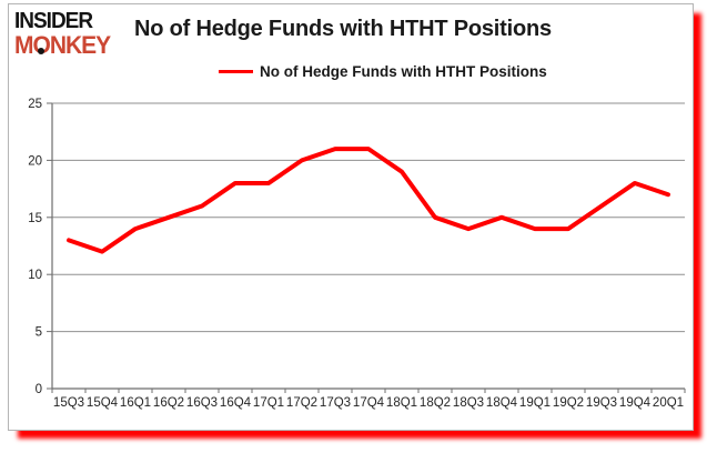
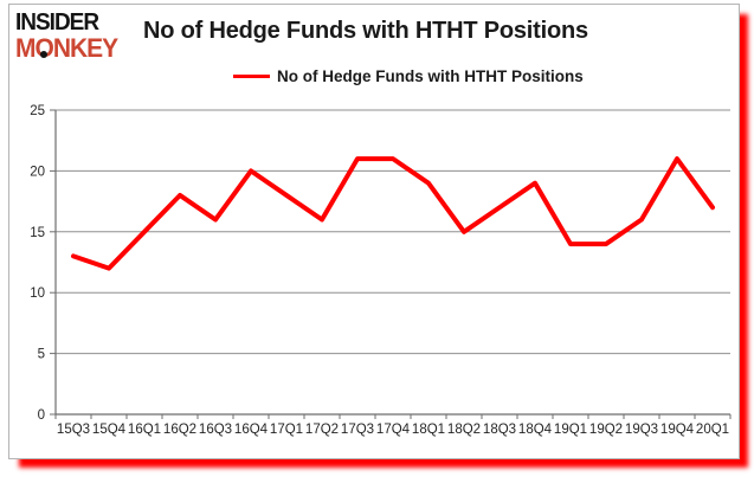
16Q1: 14 -> 15
16Q2: 15 -> 18
16Q4: 18 -> 20
17Q2: 20 -> 16
18Q3: 14 -> 17
18Q4: 15 -> 19
19Q4: 18 -> 21
